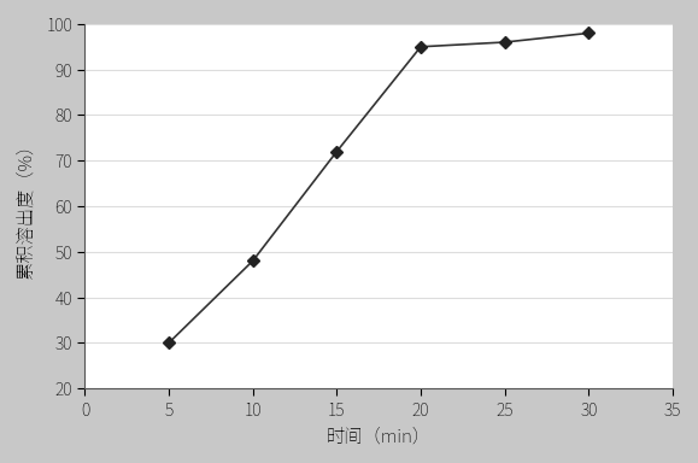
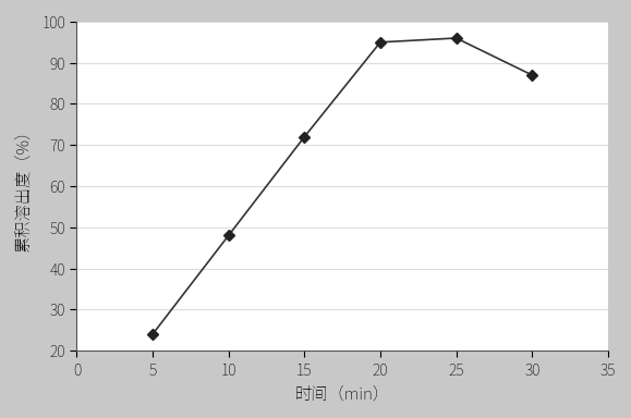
5: 30 -> 24
30: 98 -> 87
